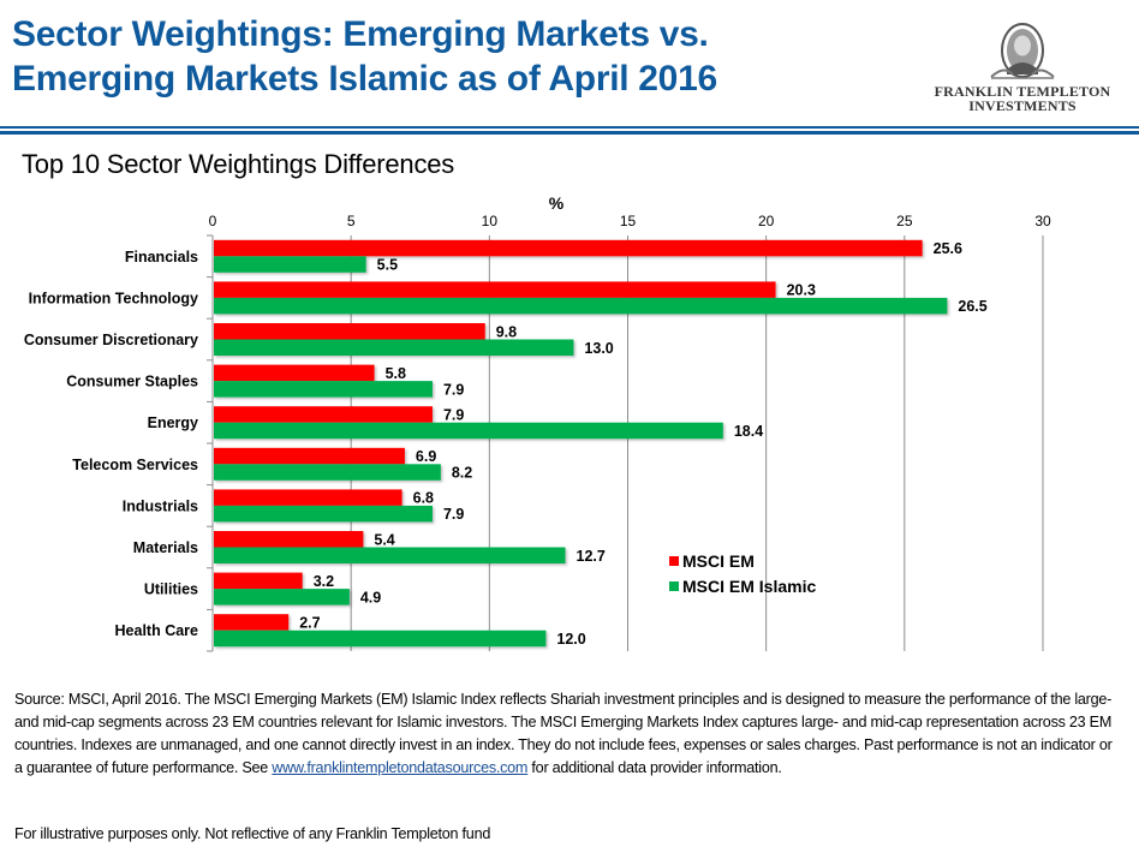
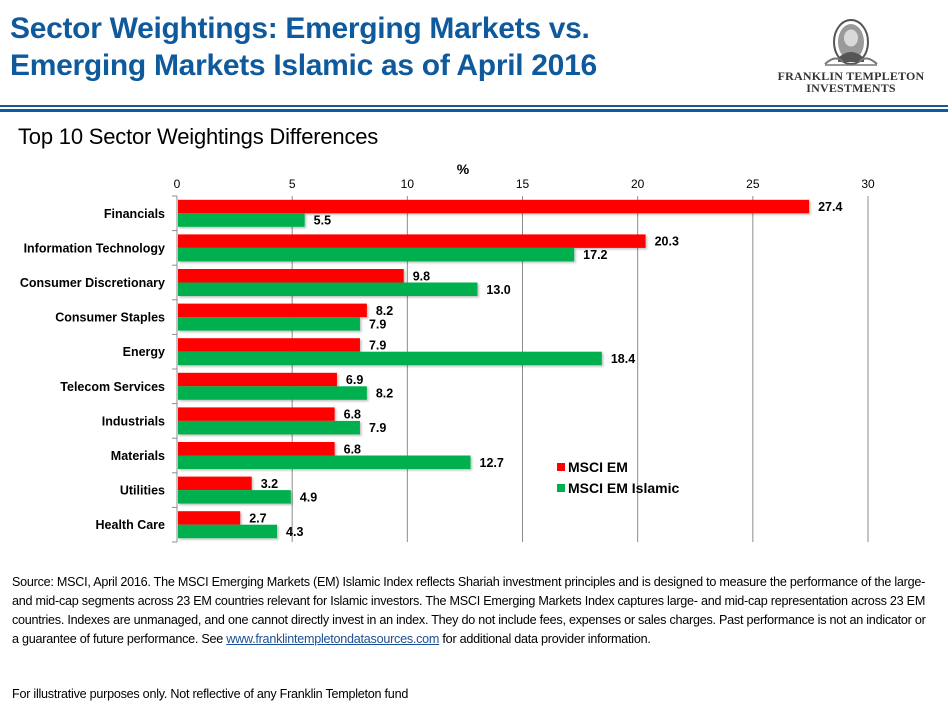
MSCI EM/Financials: 25.6 -> 27.4
MSCI EM Islamic/Information Technology: 26.5 -> 17.2
MSCI EM/Consumer Staples: 5.8 -> 8.2
MSCI EM/Materials: 5.4 -> 6.8
MSCI EM Islamic/Health Care: 12.0 -> 4.3
